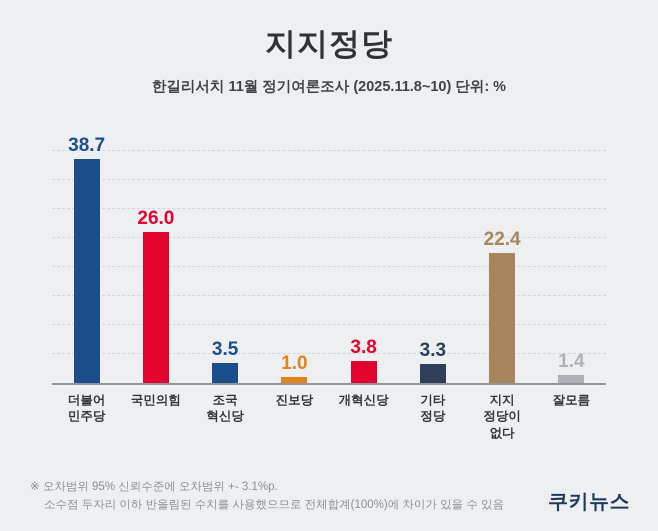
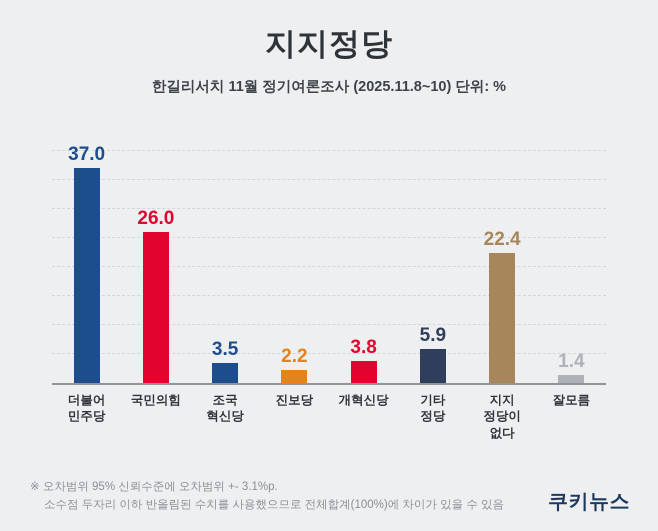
더불어 민주당: 38.7 -> 37.0
진보당: 1.0 -> 2.2
기타 정당: 3.3 -> 5.9
